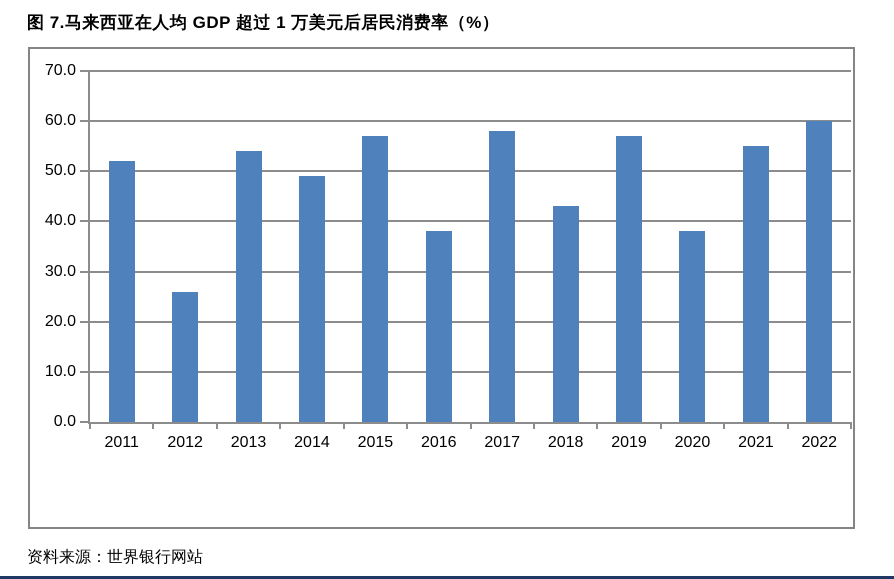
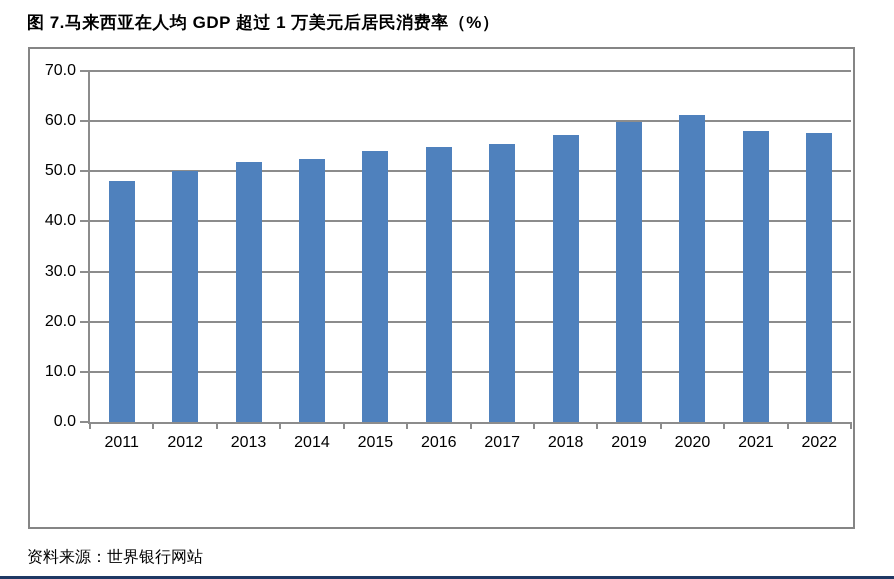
2011: 52 -> 48
2012: 26 -> 50
2013: 54 -> 52
2014: 49 -> 52
2015: 57 -> 54
2016: 38 -> 55
2017: 58 -> 55
2018: 43 -> 57
2019: 57 -> 60
2020: 38 -> 61
2021: 55 -> 58
2022: 60 -> 58
